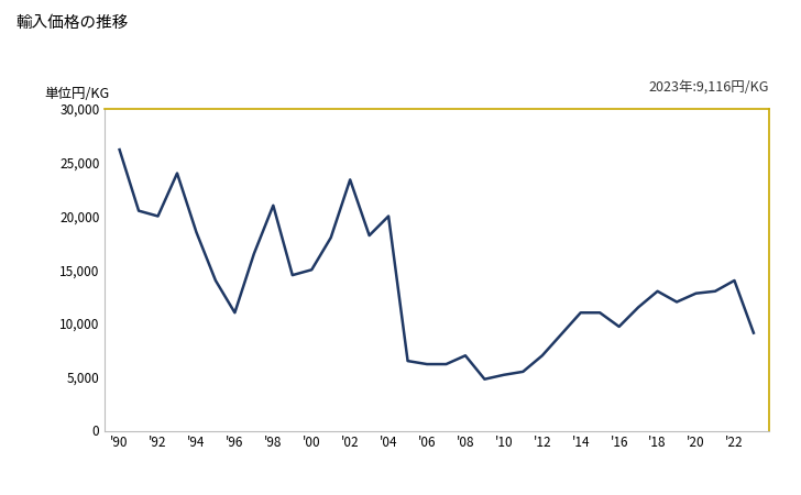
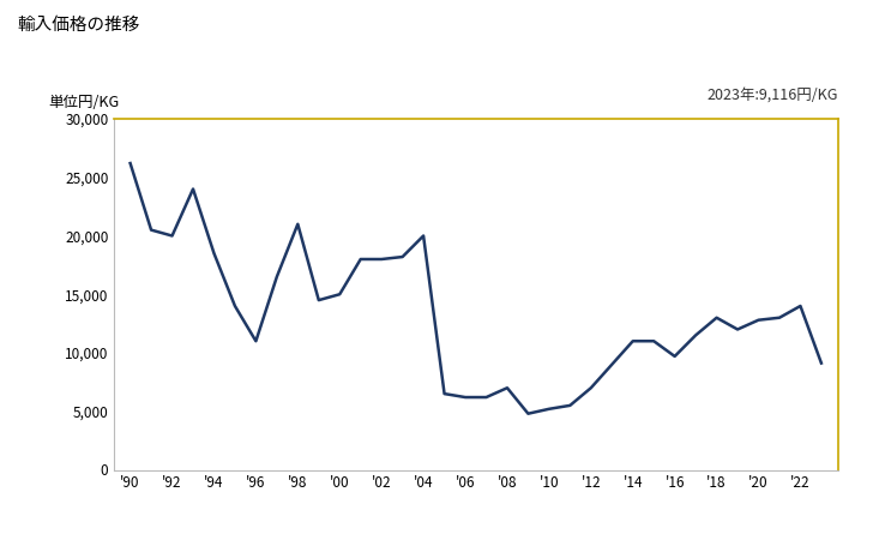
'02: 23,400 -> 18,000
